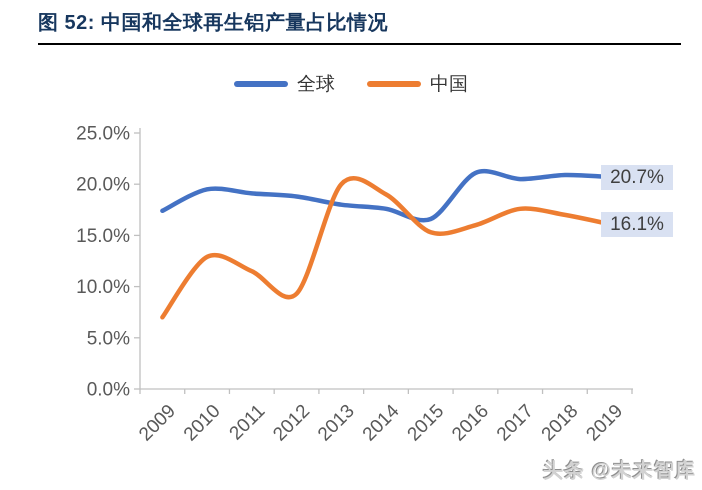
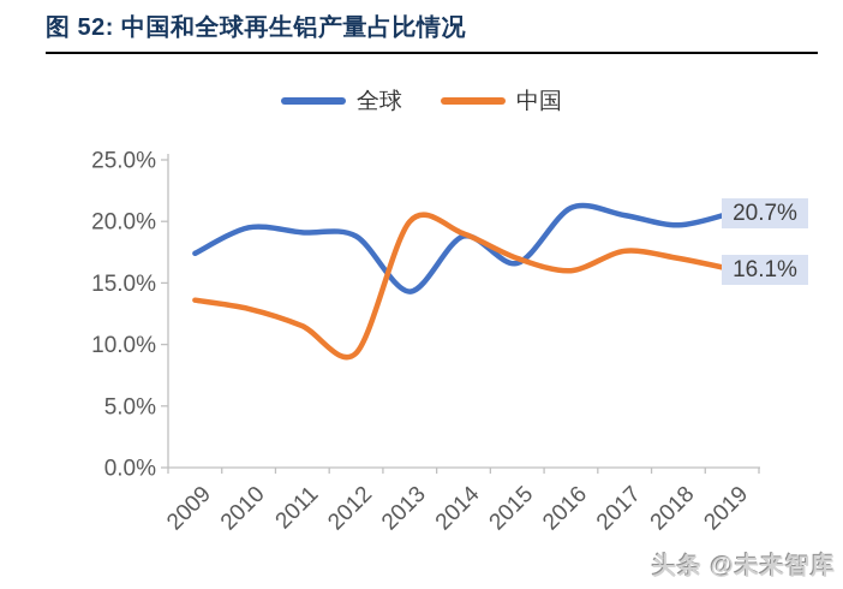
中国/2009: 7.0% -> 13.6%
全球/2013: 18.0% -> 14.3%
全球/2014: 17.6% -> 18.8%
中国/2015: 15.3% -> 17.0%
全球/2018: 20.9% -> 19.7%
